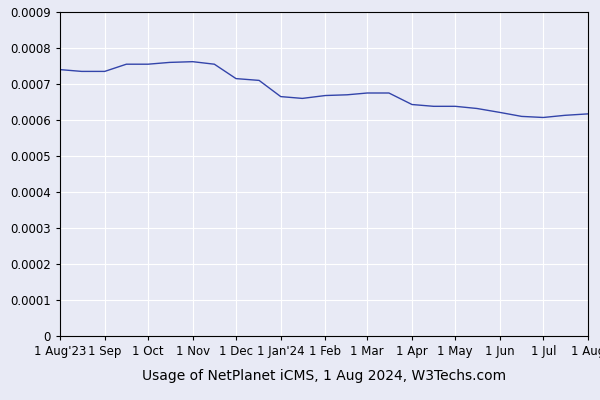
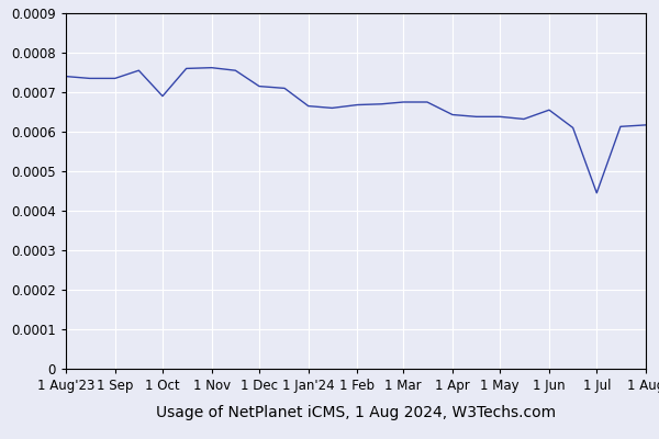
1 Oct: 0.000755 -> 0.000690
1 Jun: 0.000621 -> 0.000655
1 Jul: 0.000607 -> 0.000445
